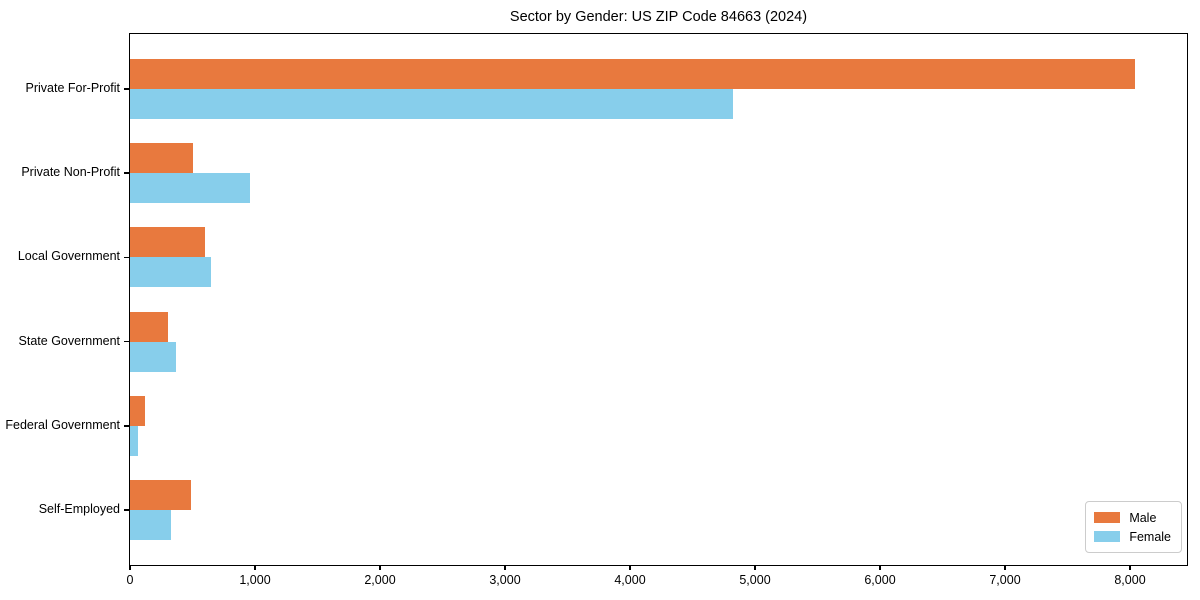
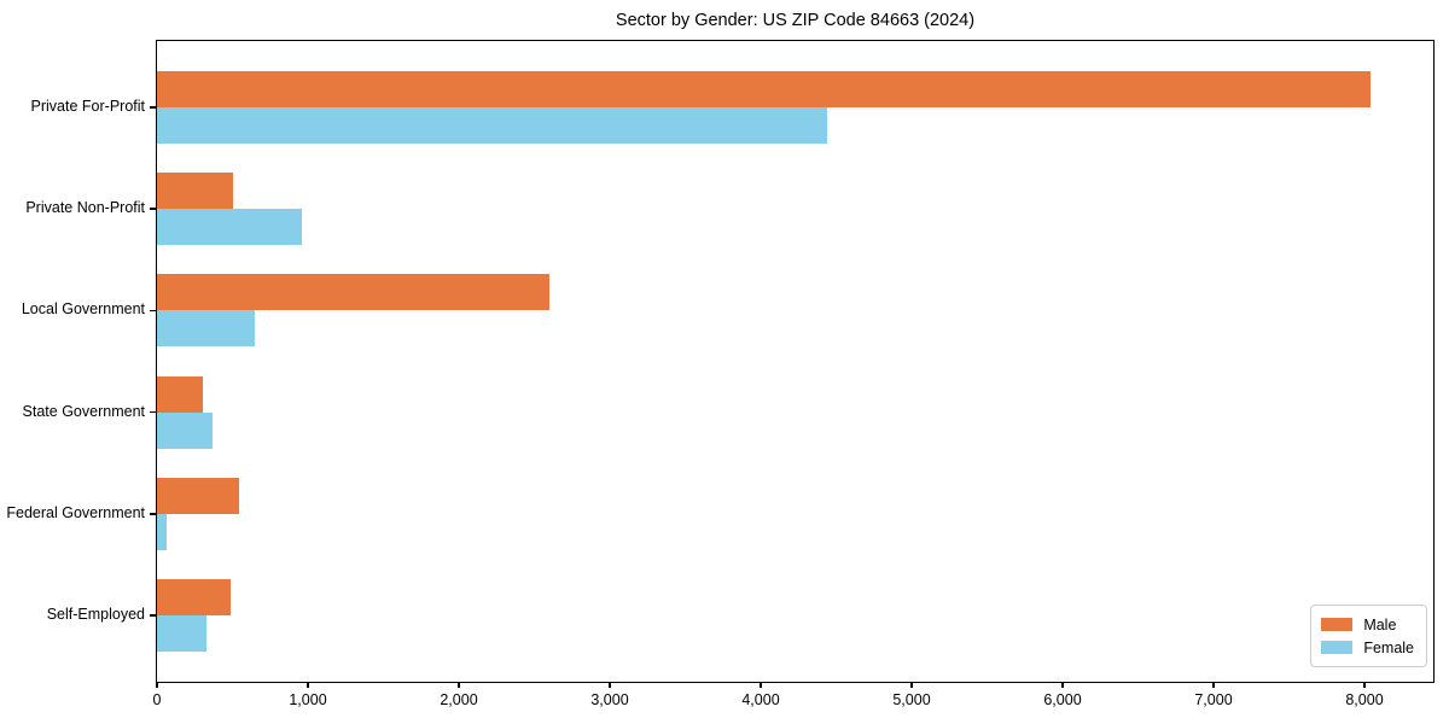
Female/Private For-Profit: 4820 -> 4440
Male/Local Government: 600 -> 2600
Male/Federal Government: 120 -> 540
